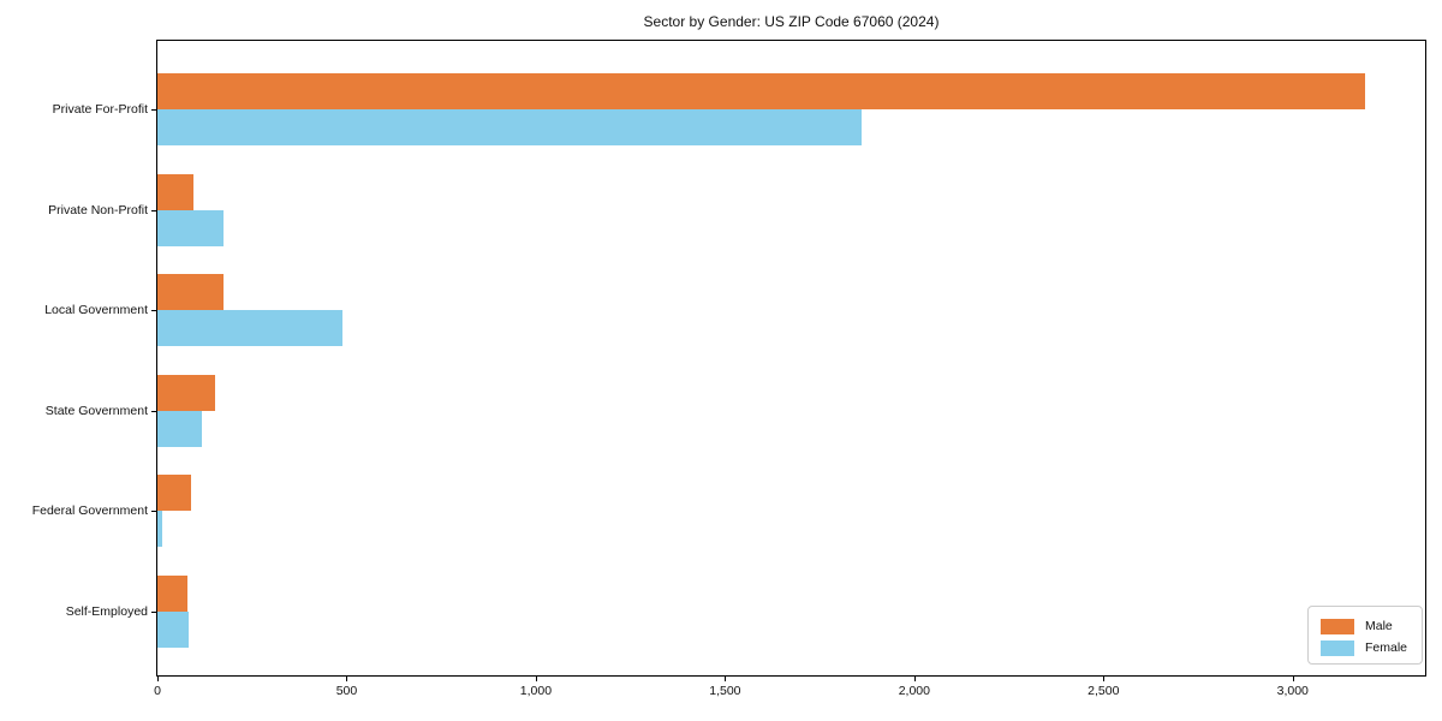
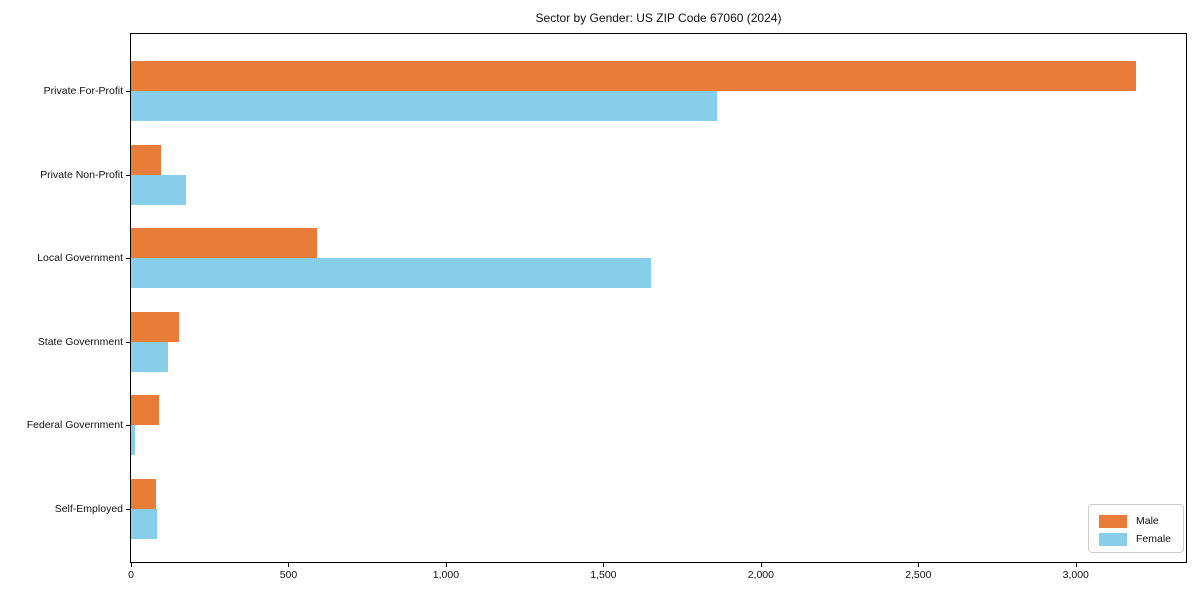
Male/Local Government: 170 -> 590
Female/Local Government: 490 -> 1650
